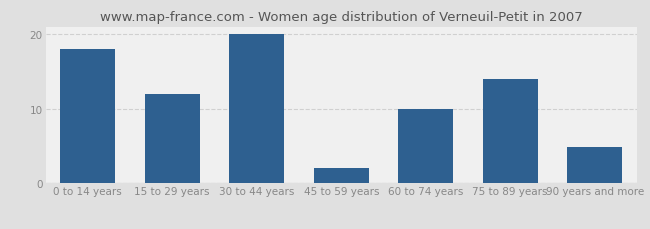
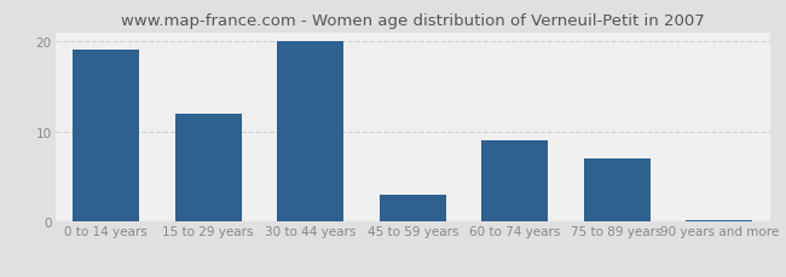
0 to 14 years: 18.0 -> 19.0
45 to 59 years: 2.0 -> 3.0
60 to 74 years: 10.0 -> 9.0
75 to 89 years: 14.0 -> 7.0
90 years and more: 4.8 -> 0.2
